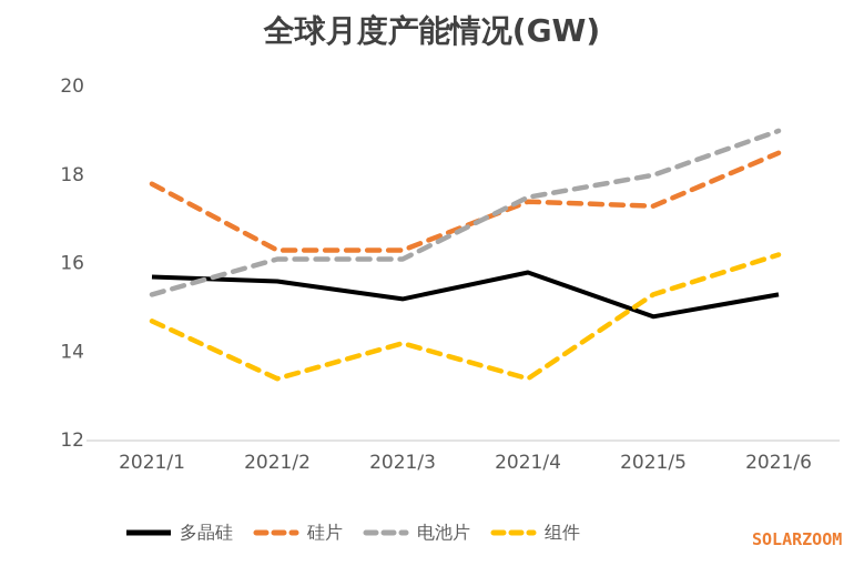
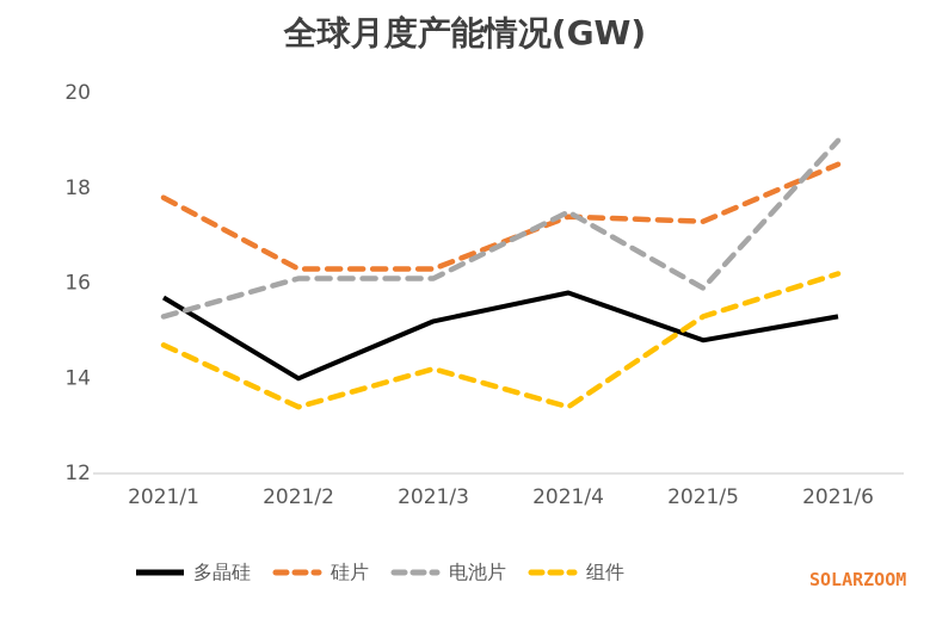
多晶硅/2021/2: 15.6 -> 14.0
电池片/2021/5: 18.0 -> 15.9
